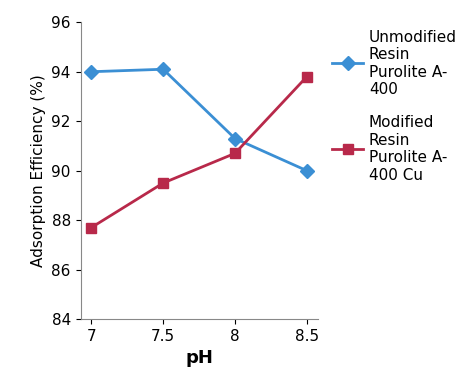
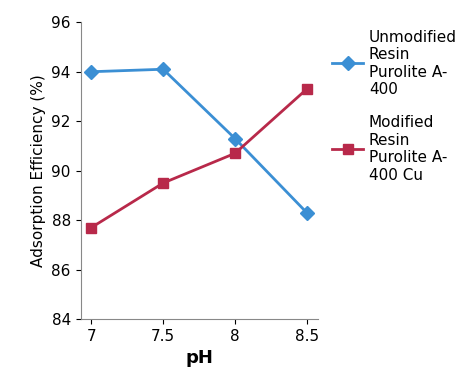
Unmodified Resin Purolite A- 400/8.5: 90.0 -> 88.3
Modified Resin Purolite A- 400 Cu/8.5: 93.8 -> 93.3
